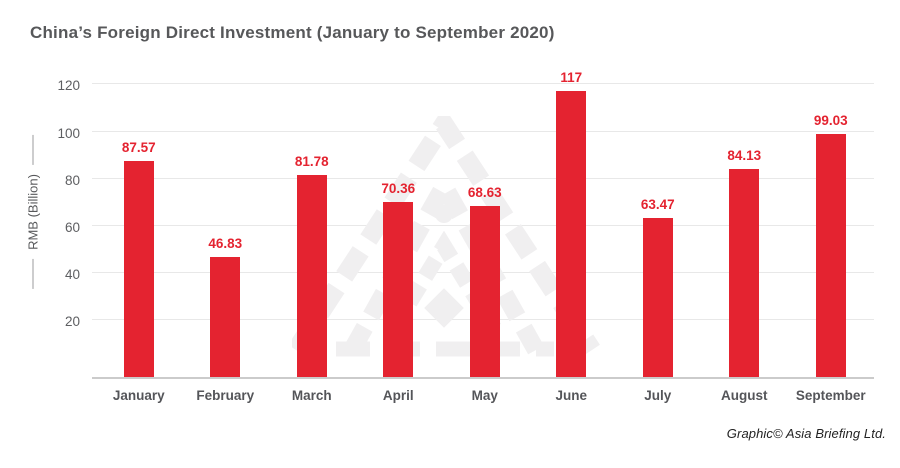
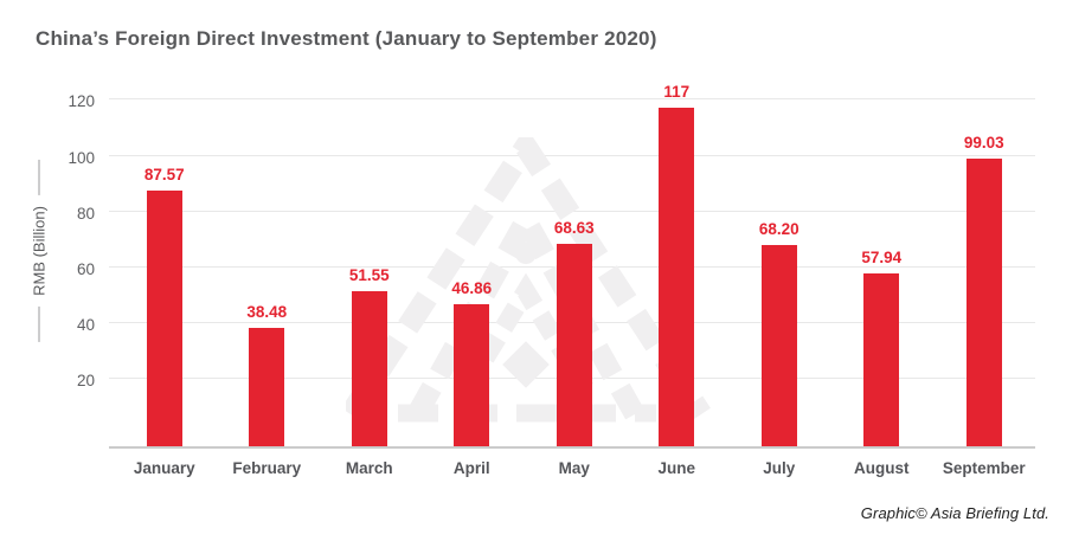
February: 46.83 -> 38.48
March: 81.78 -> 51.55
April: 70.36 -> 46.86
July: 63.47 -> 68.20
August: 84.13 -> 57.94
